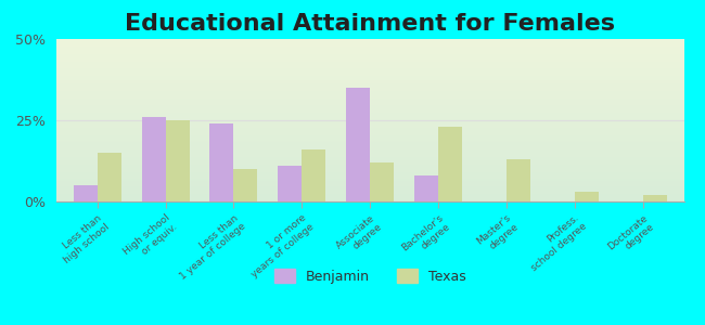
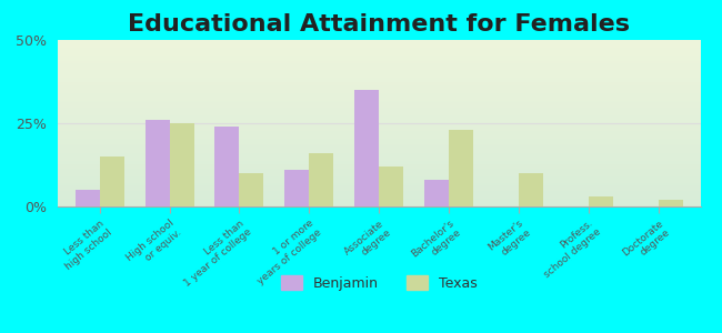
Texas/Master's degree: 13% -> 10%
